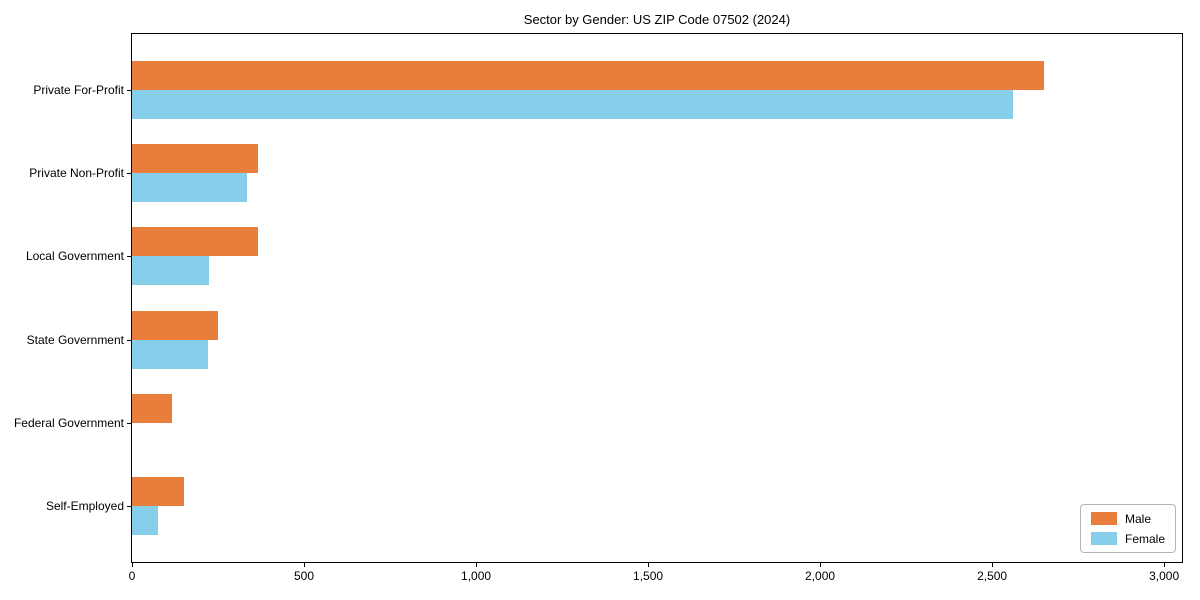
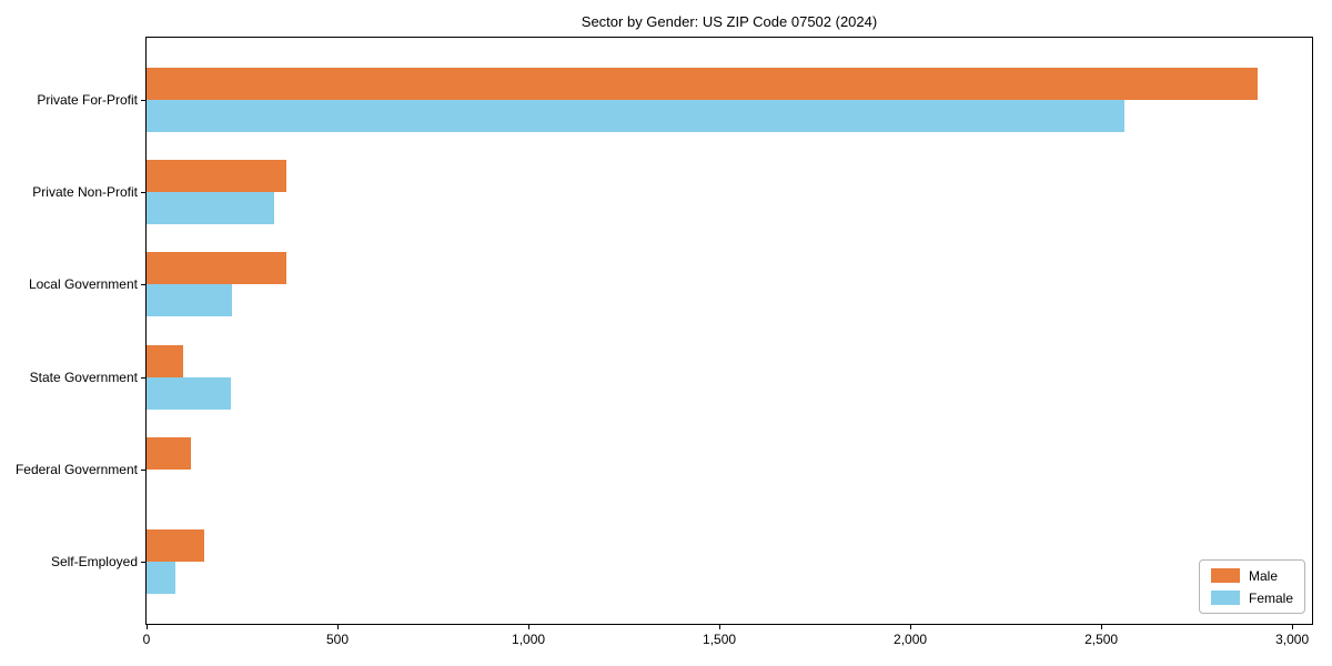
Male/Private For-Profit: 2650 -> 2910
Male/State Government: 250 -> 100
